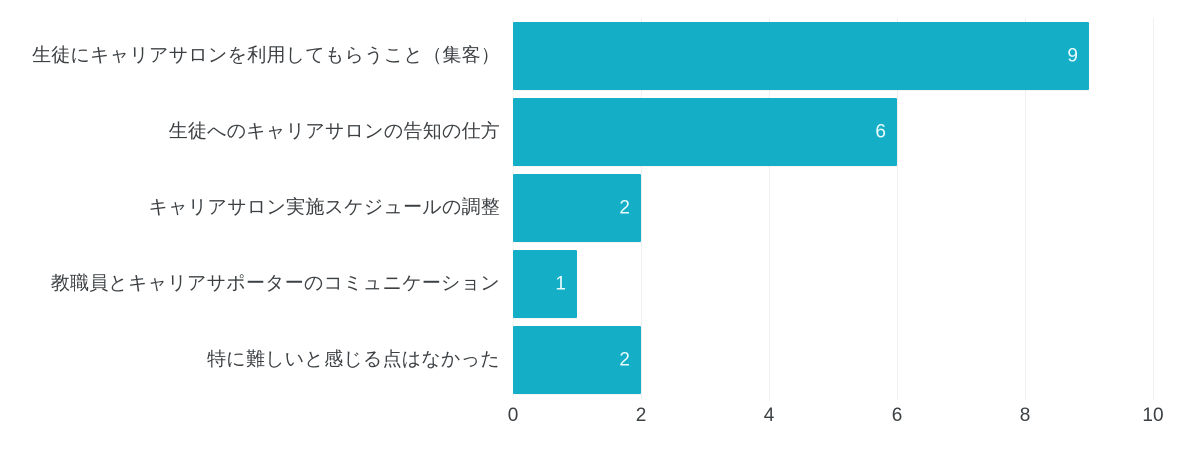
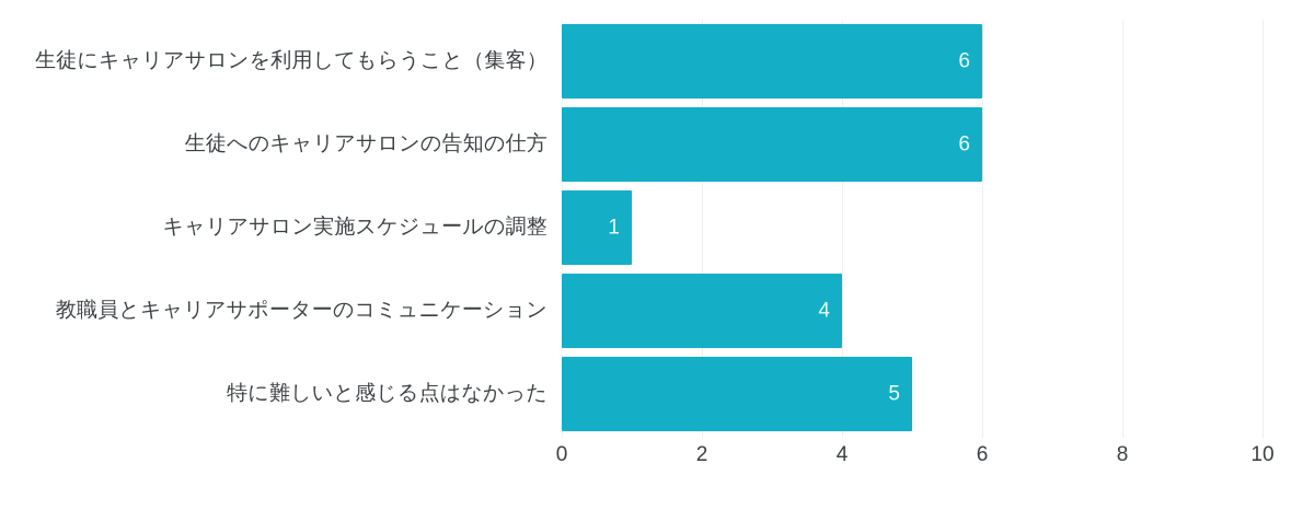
生徒にキャリアサロンを利用してもらうこと（集客）: 9 -> 6
キャリアサロン実施スケジュールの調整: 2 -> 1
教職員とキャリアサポーターのコミュニケーション: 1 -> 4
特に難しいと感じる点はなかった: 2 -> 5
